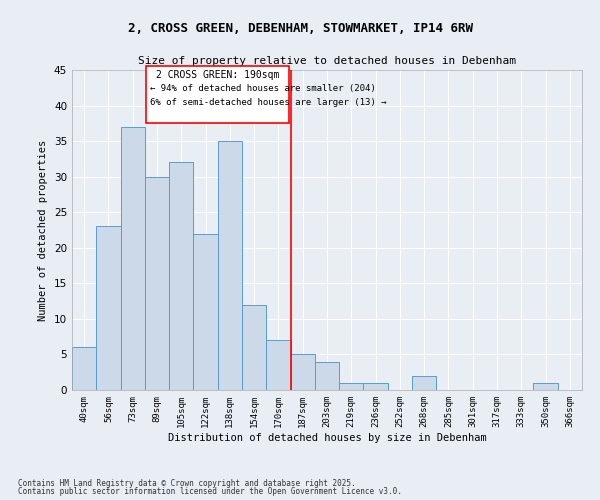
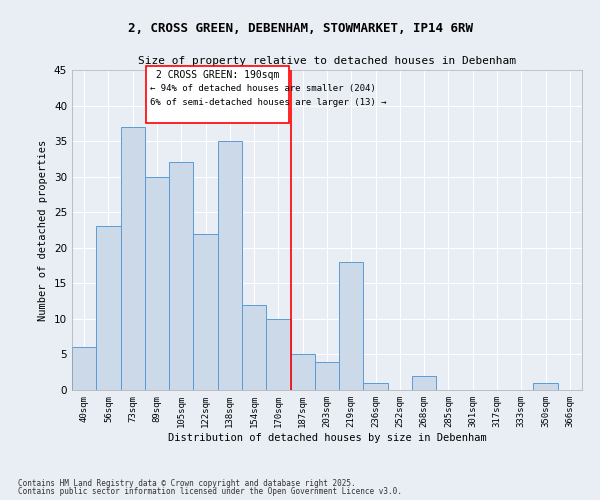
170sqm: 7 -> 10
219sqm: 1 -> 18
